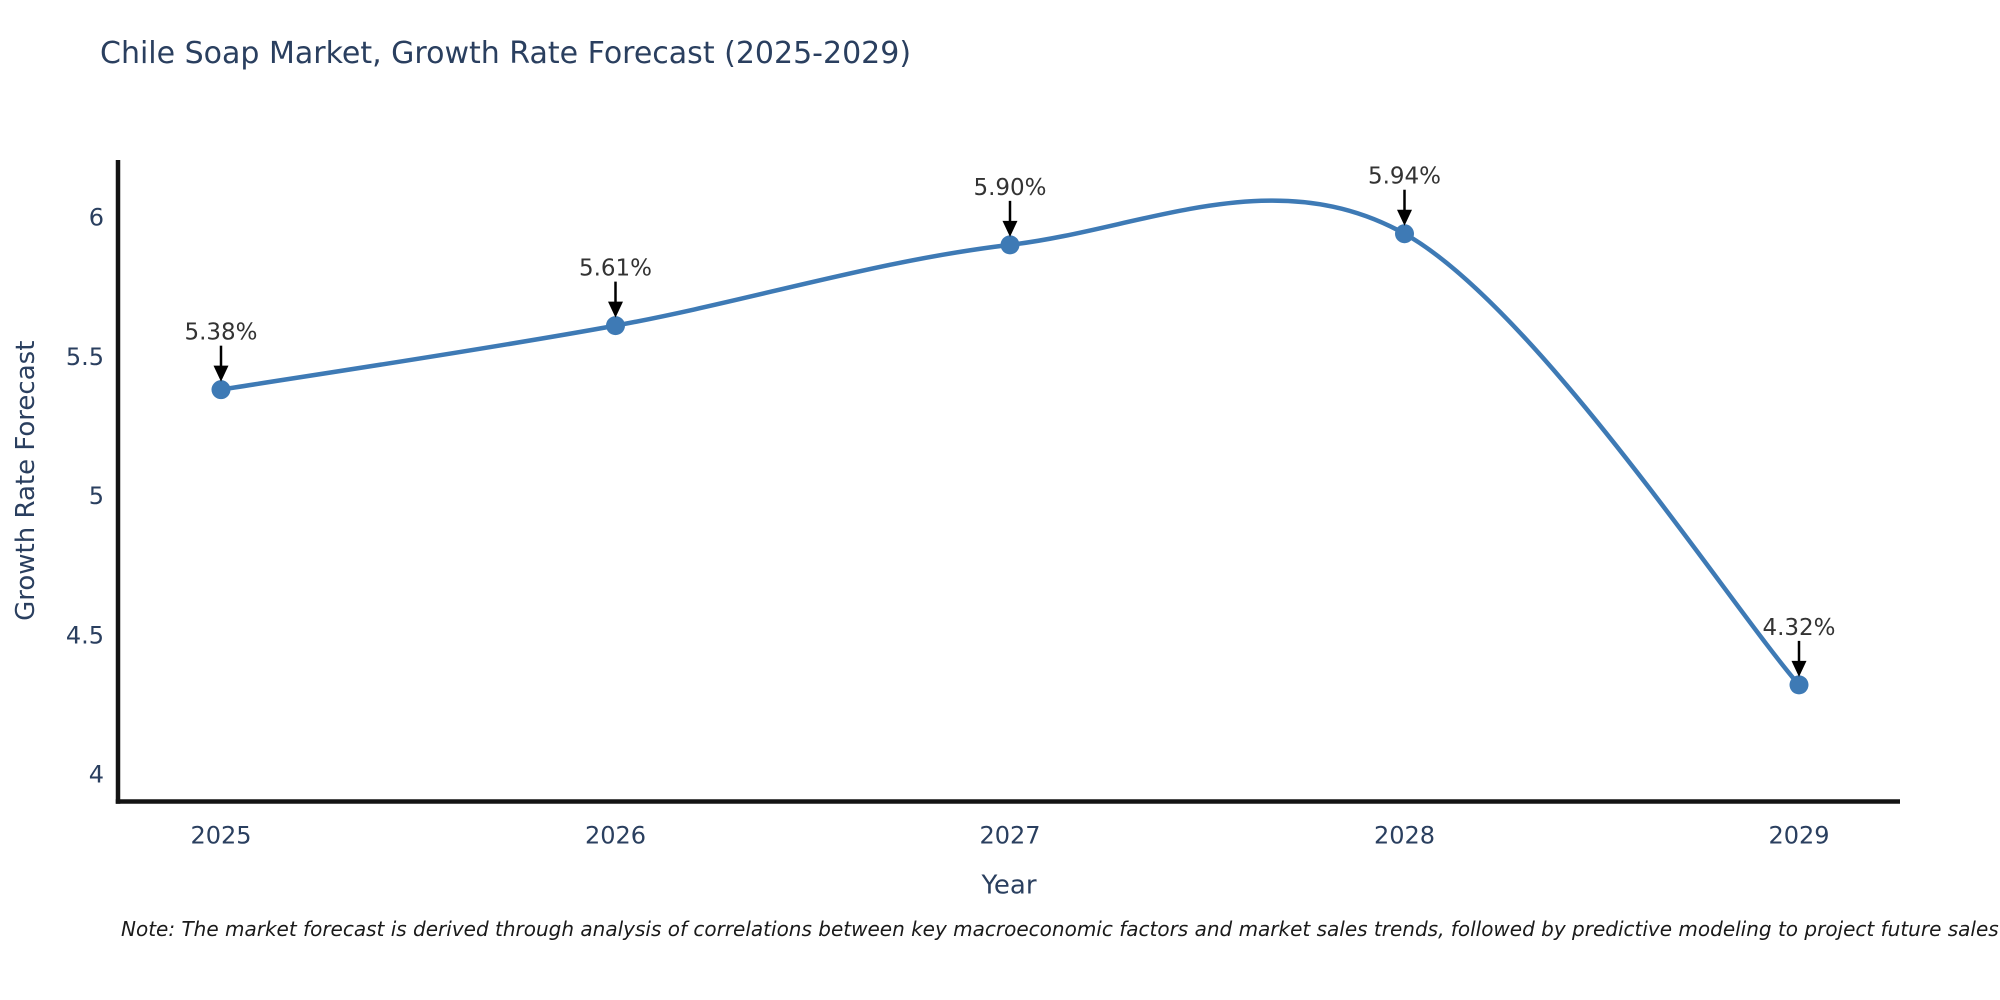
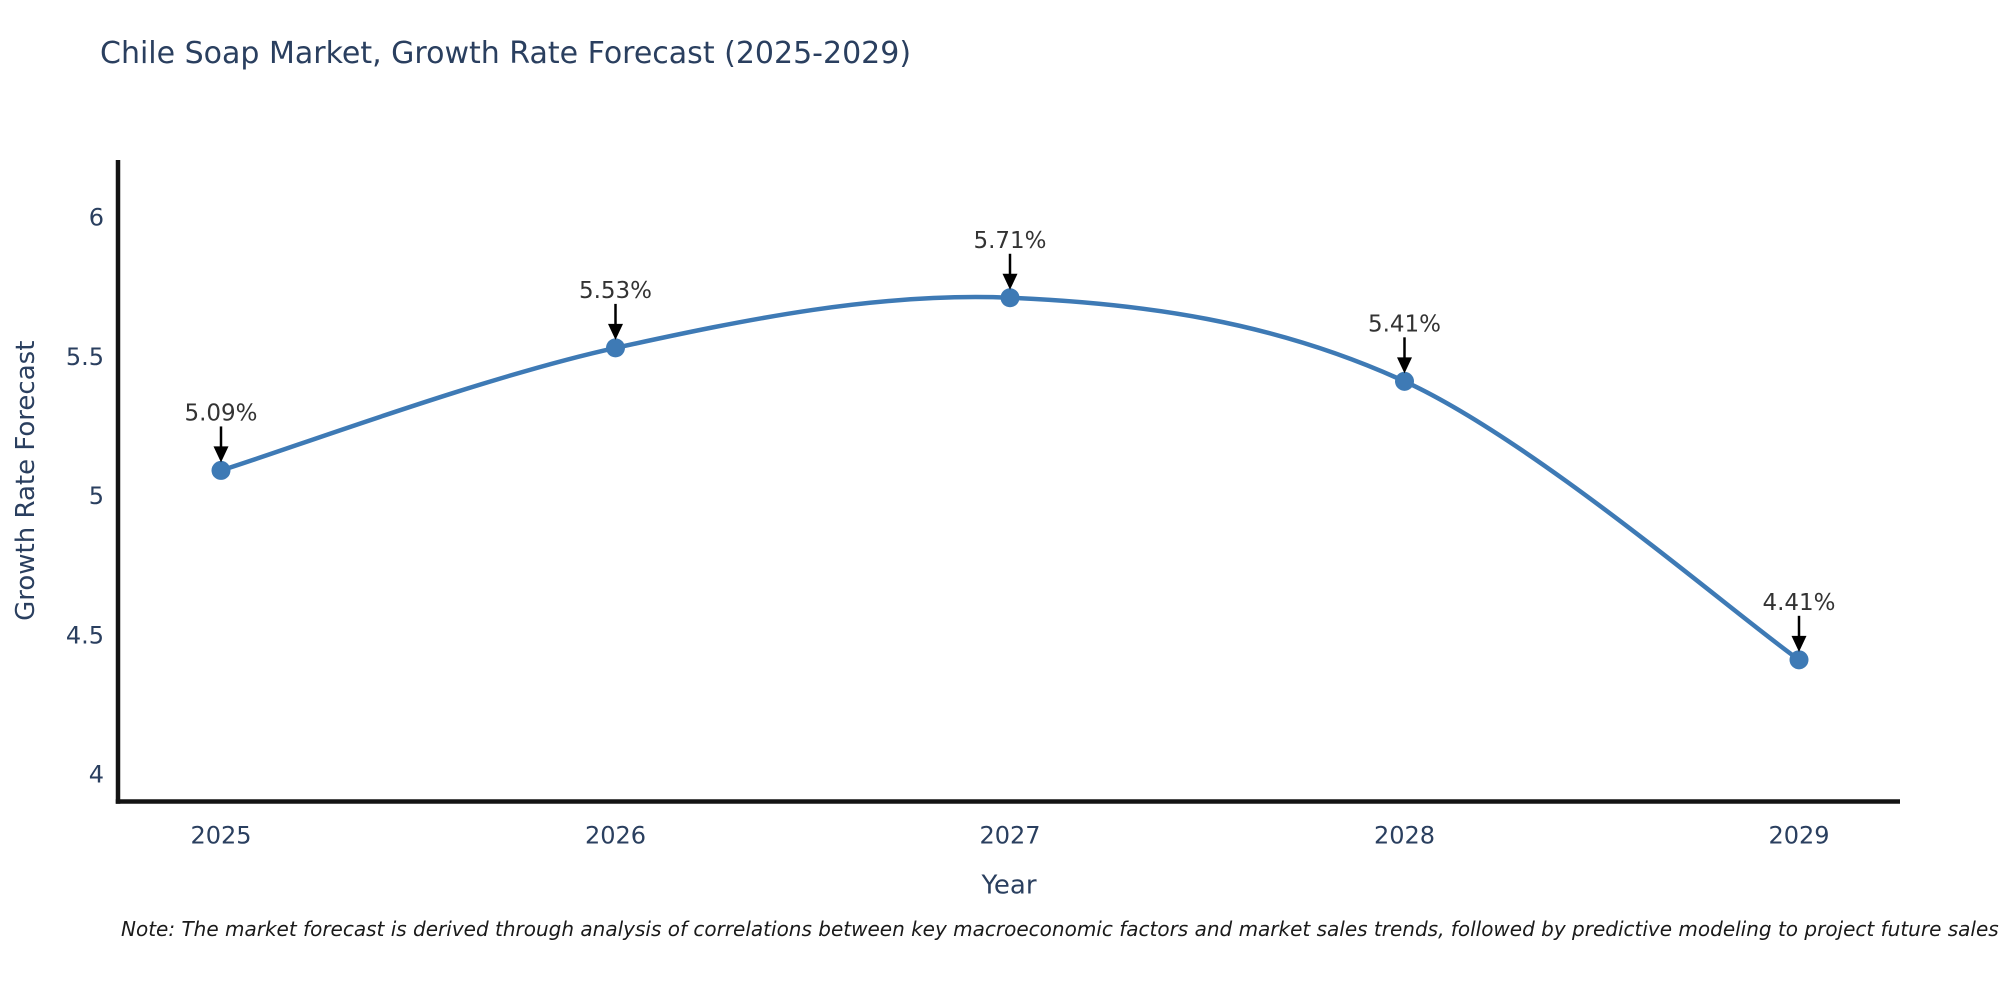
2025: 5.38% -> 5.09%
2026: 5.61% -> 5.53%
2027: 5.90% -> 5.71%
2028: 5.94% -> 5.41%
2029: 4.32% -> 4.41%
